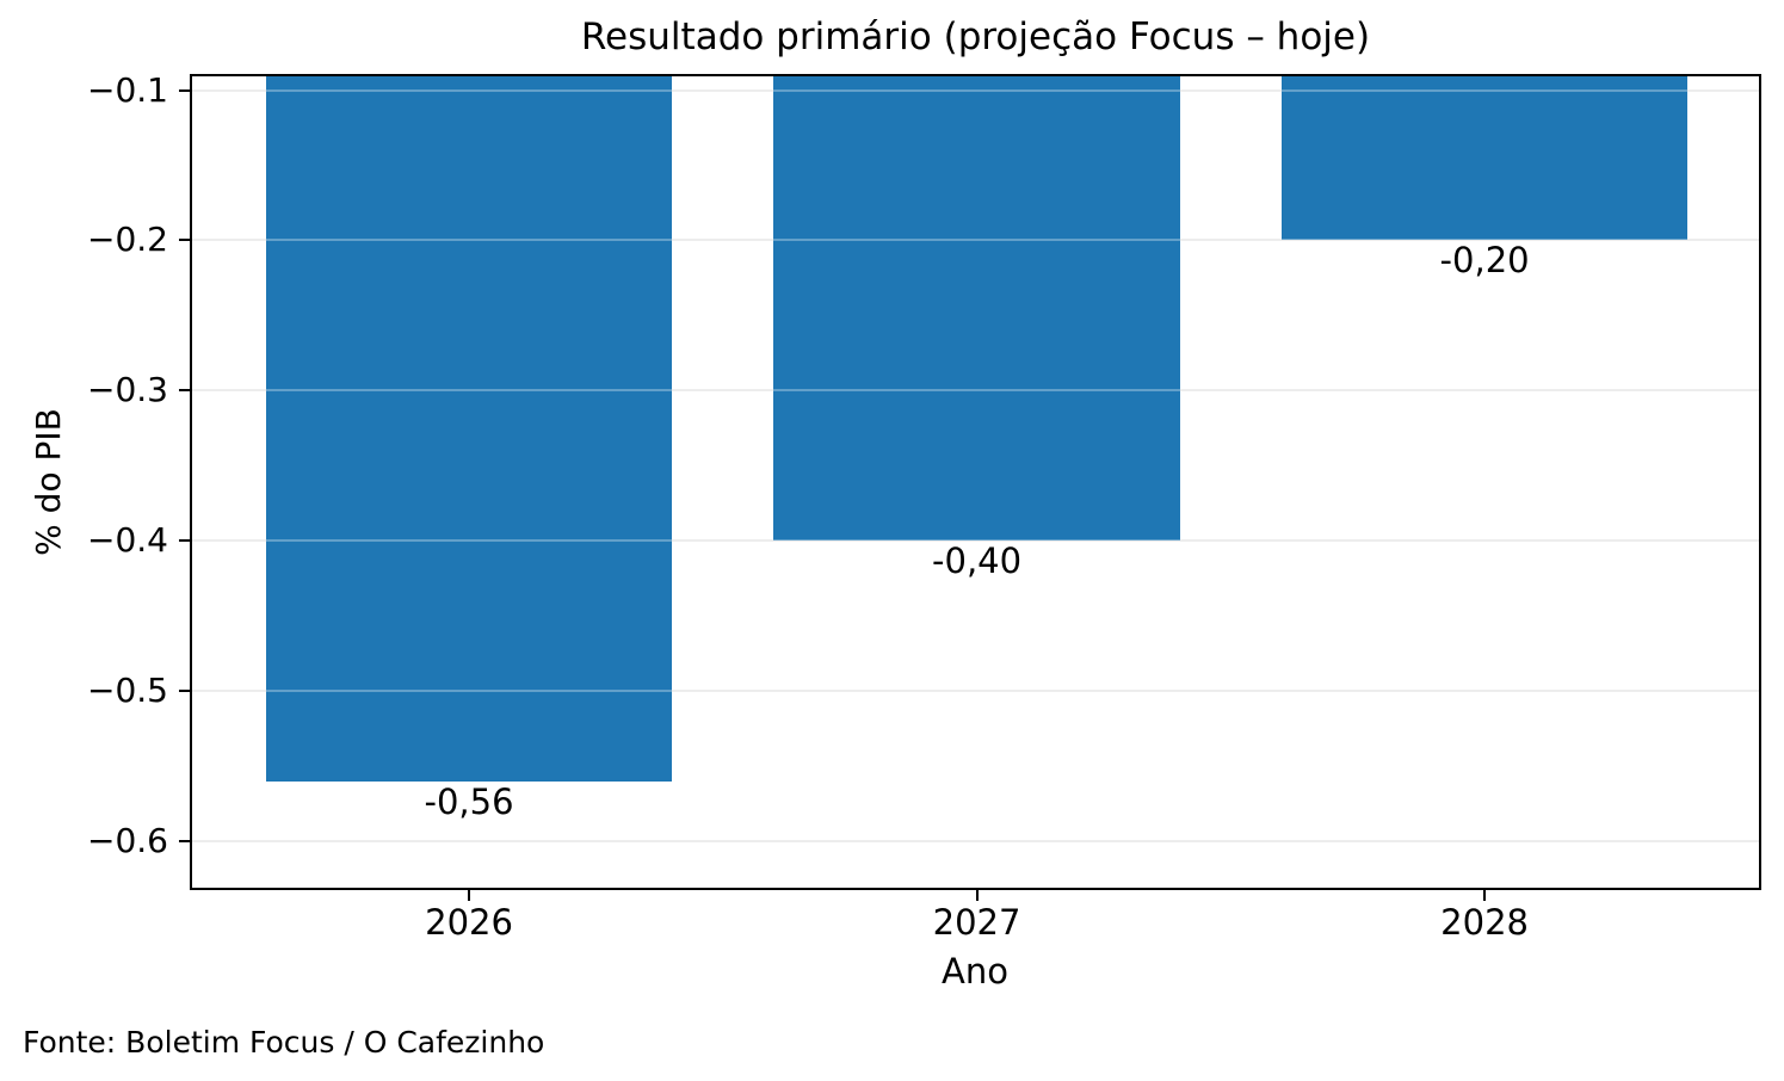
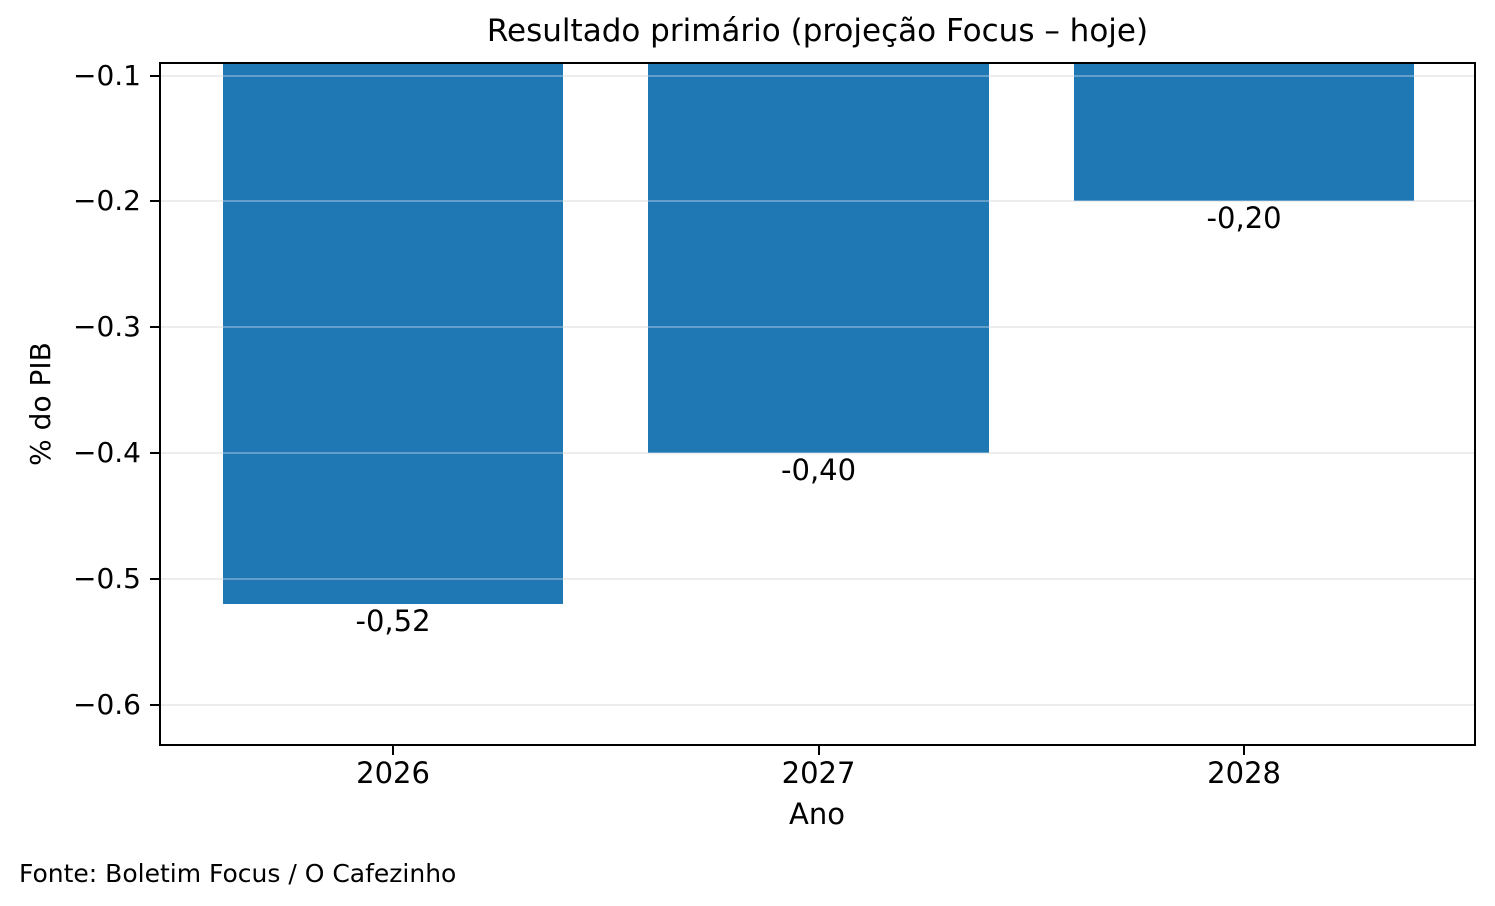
2026: -0,56 -> -0,52
